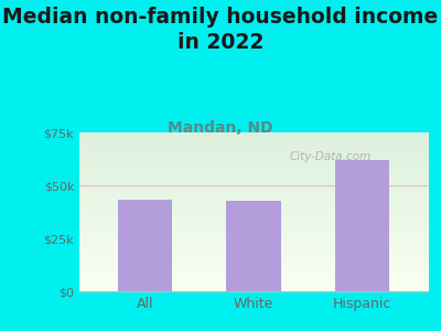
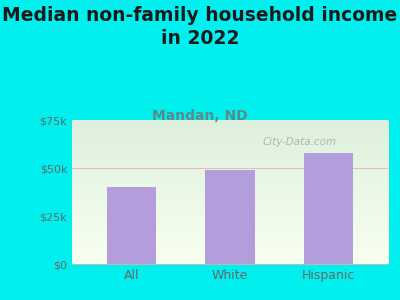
All: $43k -> $40k
White: $42k -> $49k
Hispanic: $62k -> $58k
